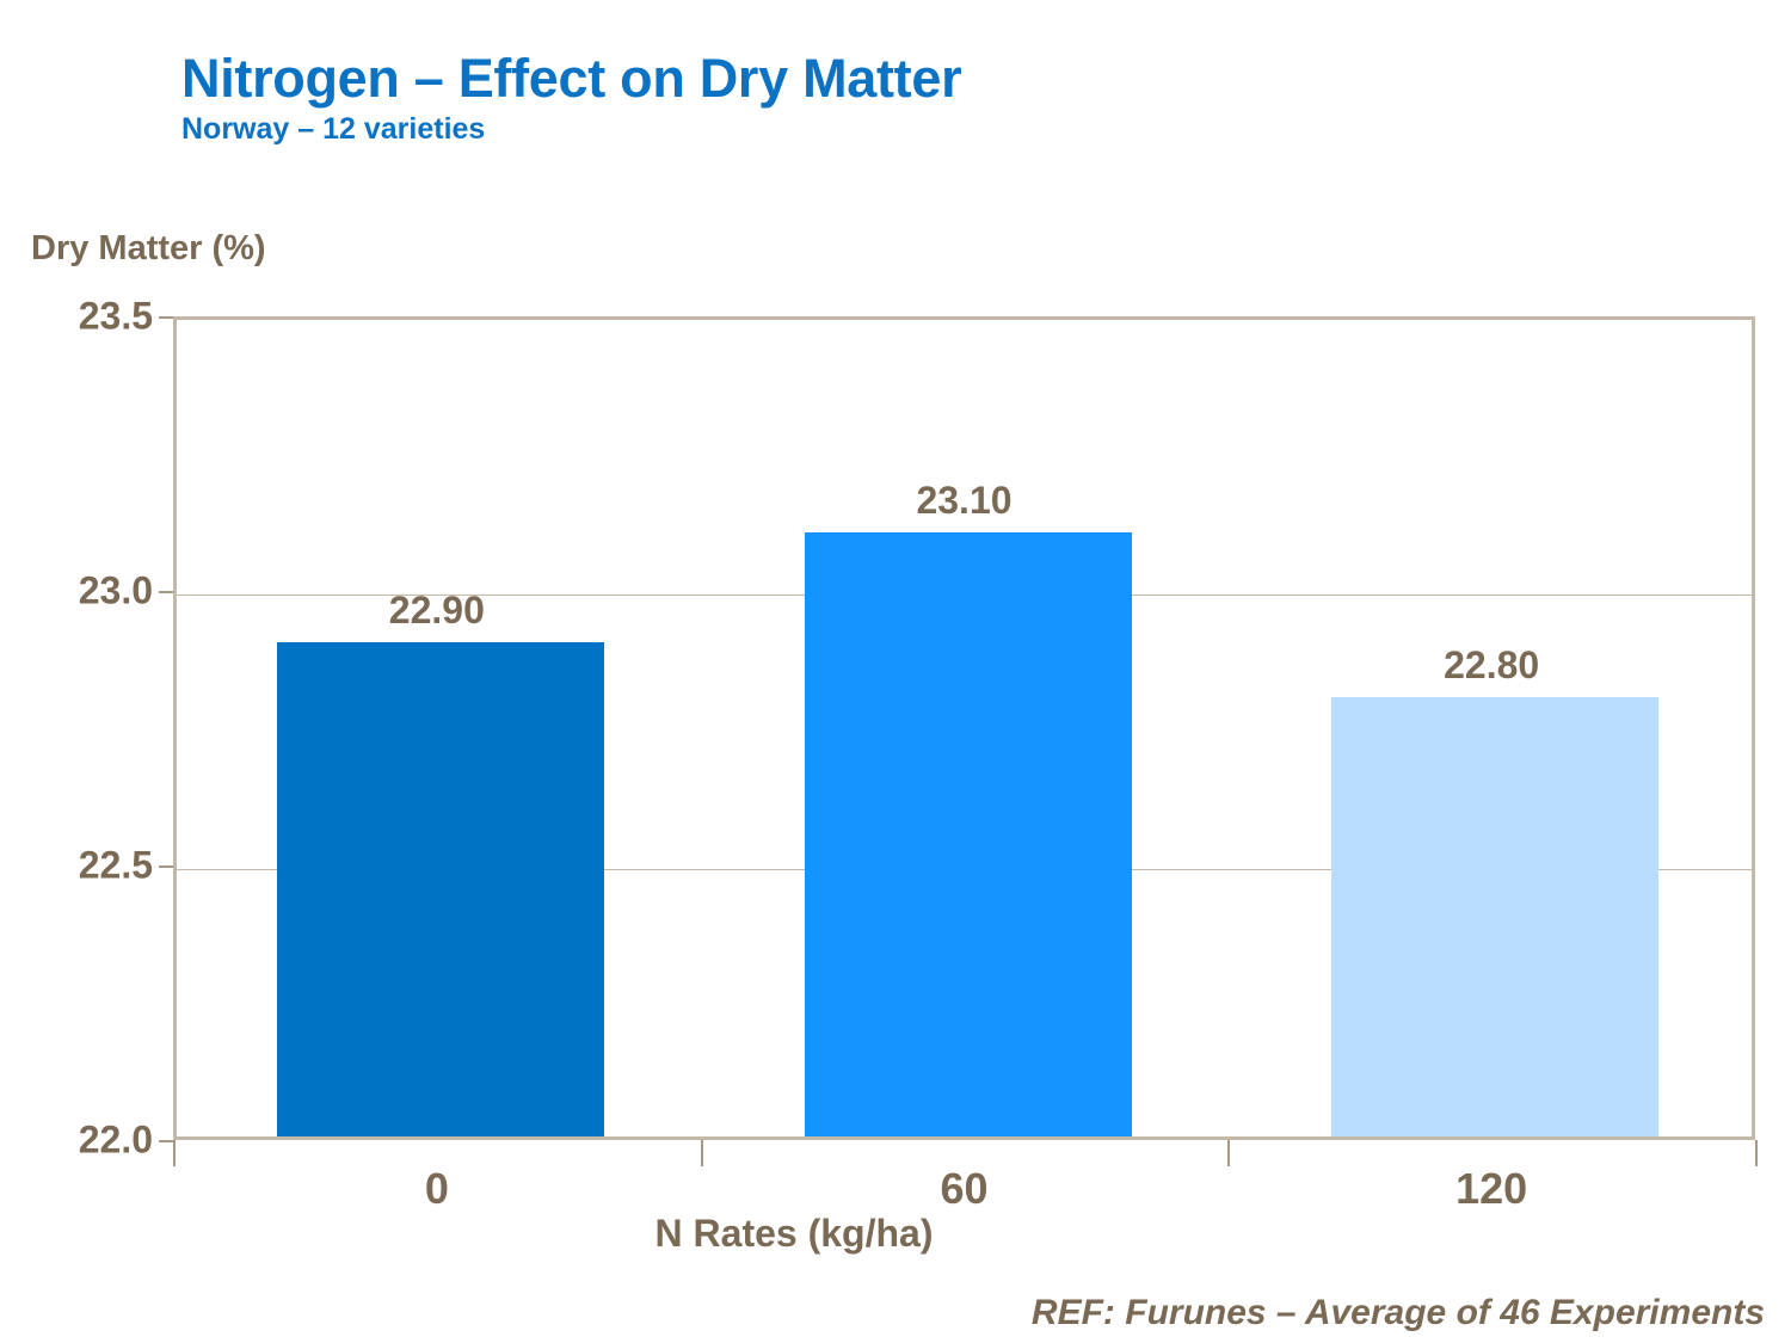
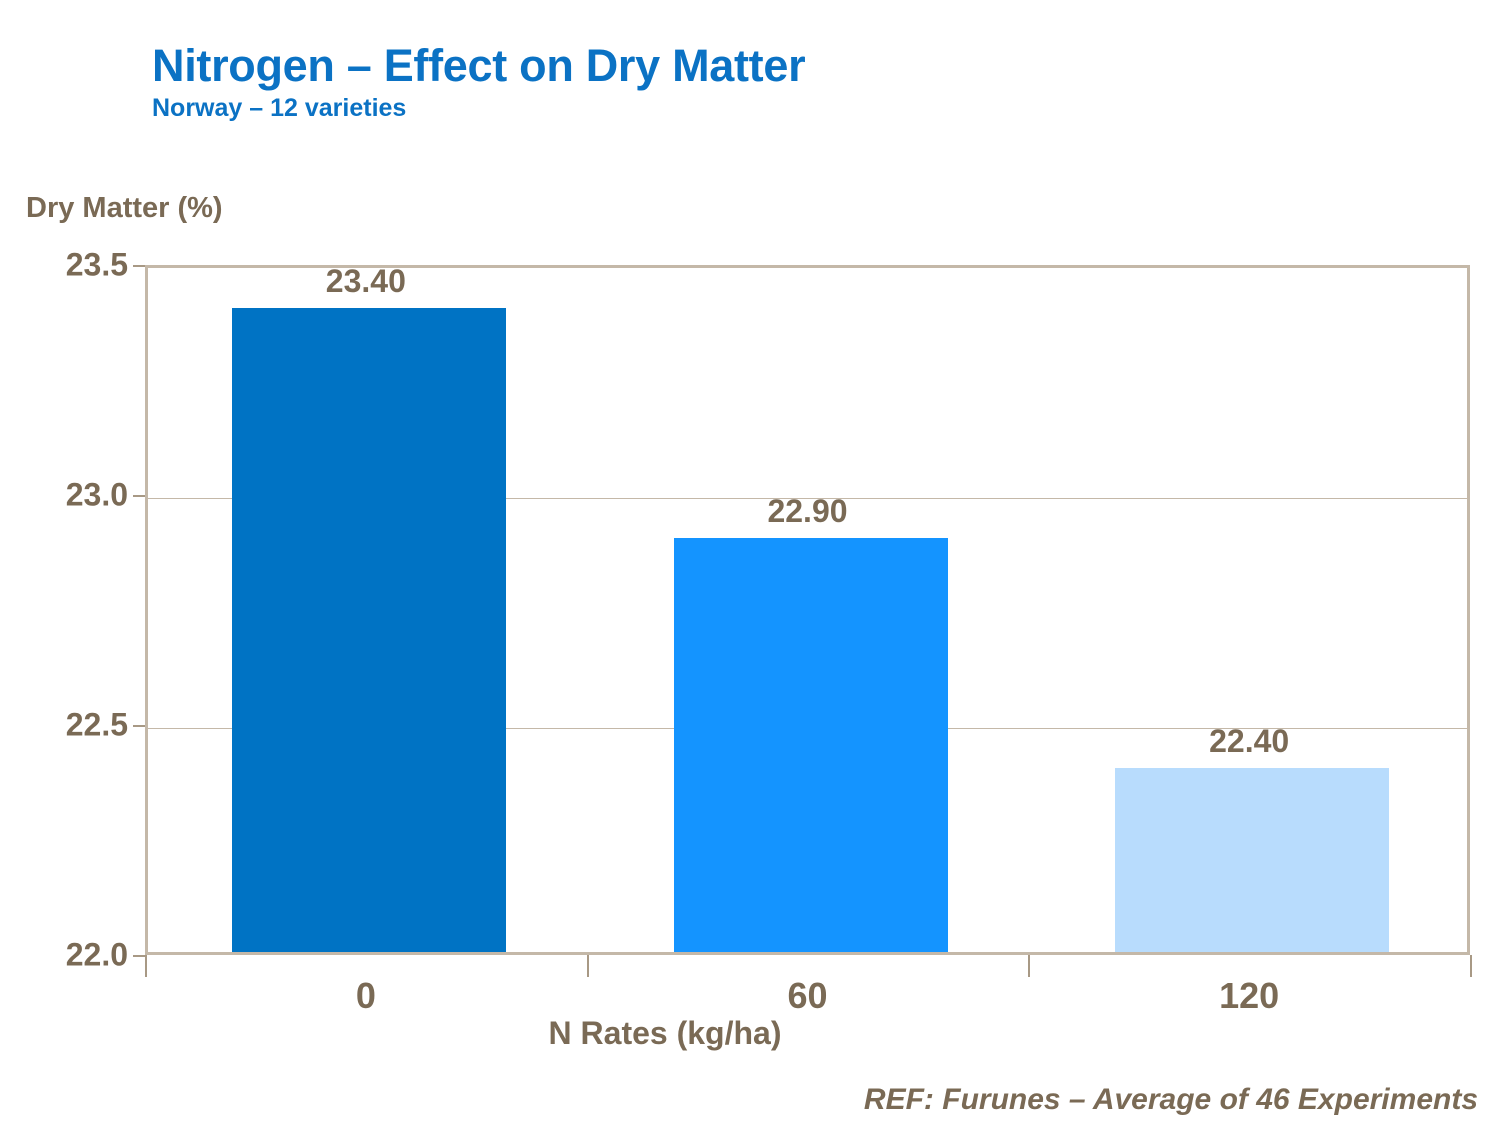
0: 22.90 -> 23.40
60: 23.10 -> 22.90
120: 22.80 -> 22.40
